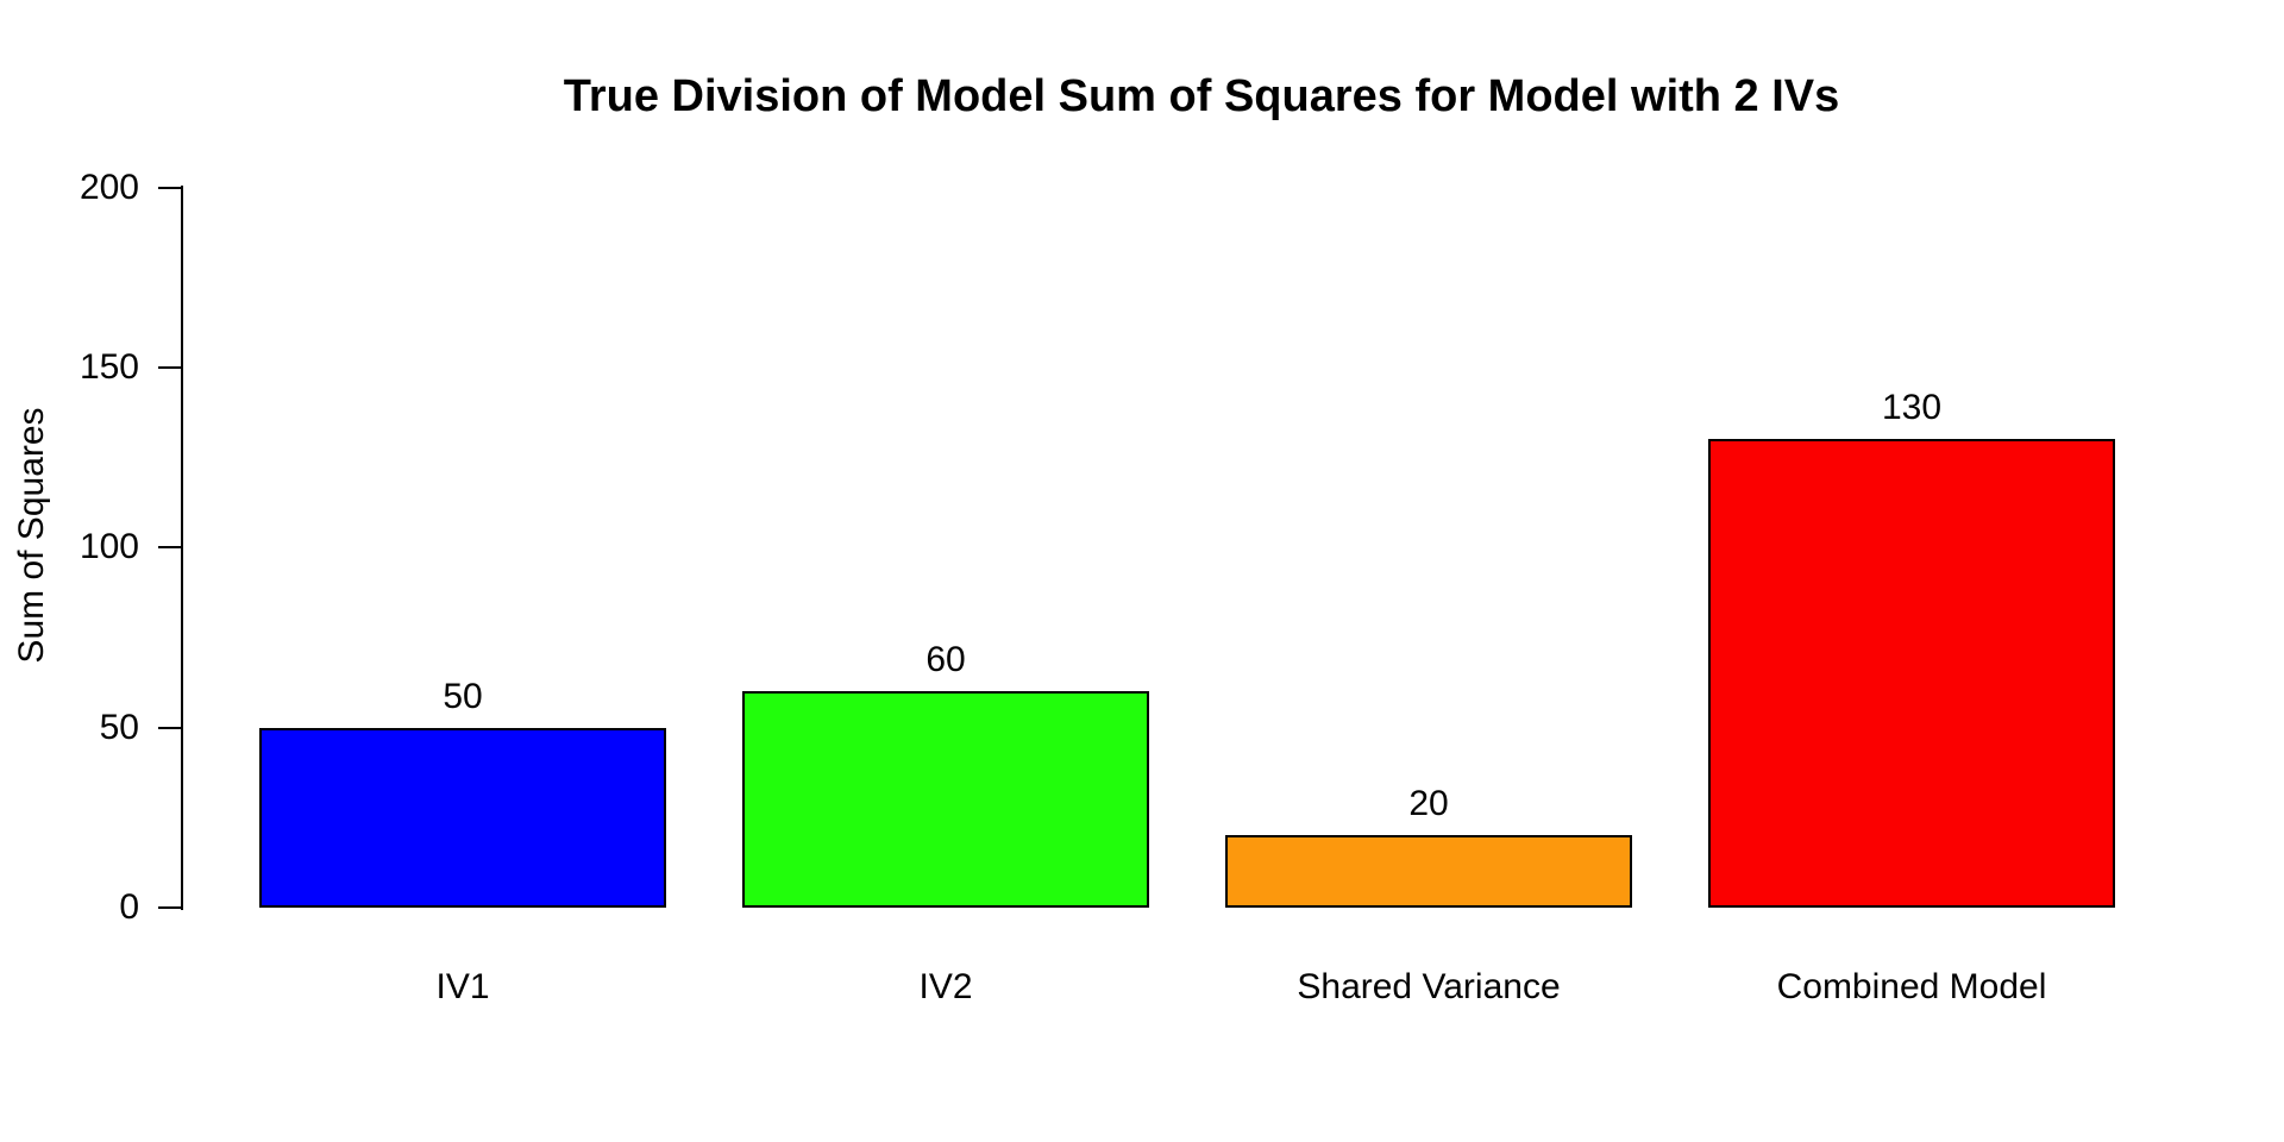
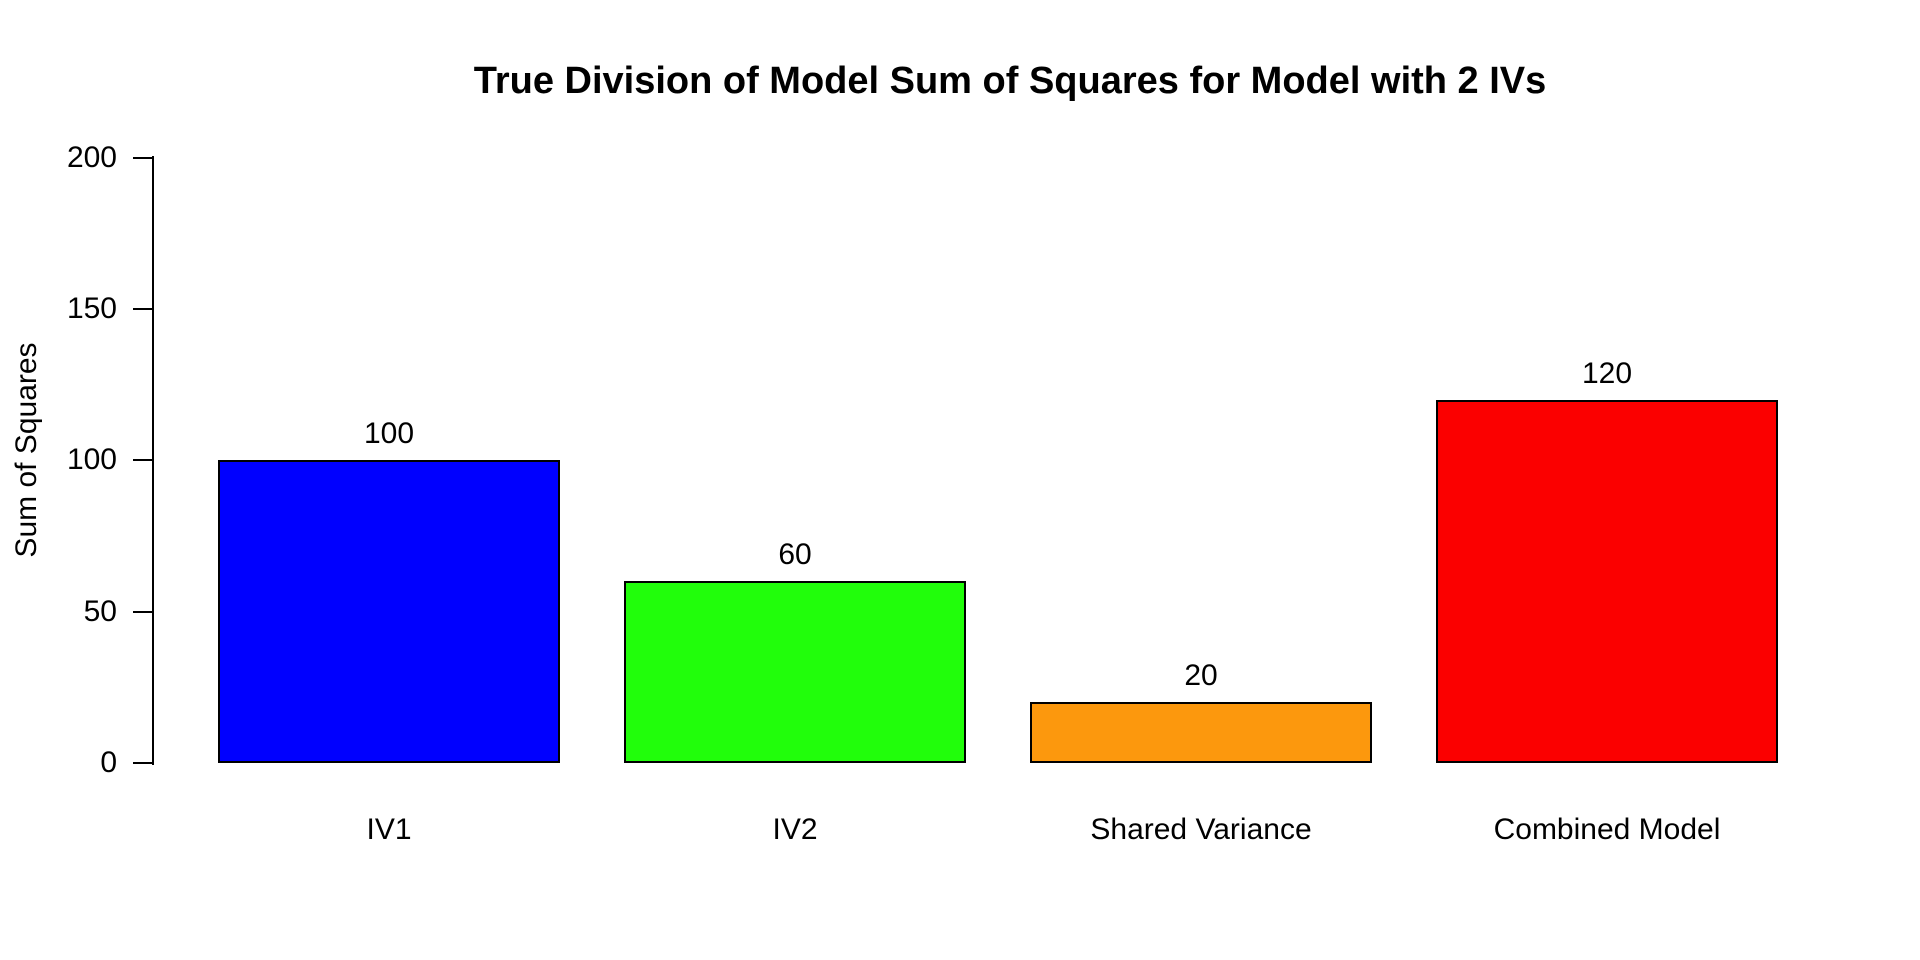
IV1: 50 -> 100
Combined Model: 130 -> 120
